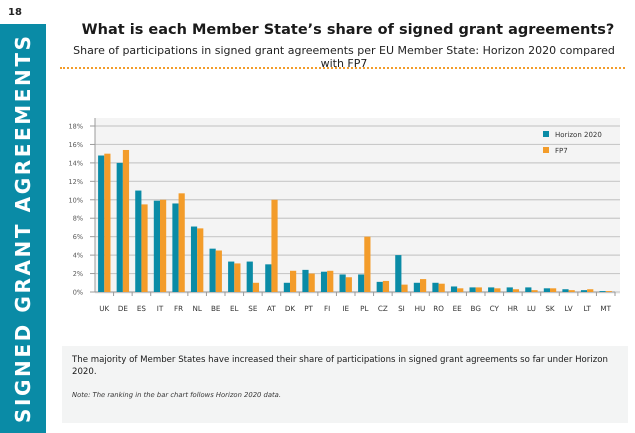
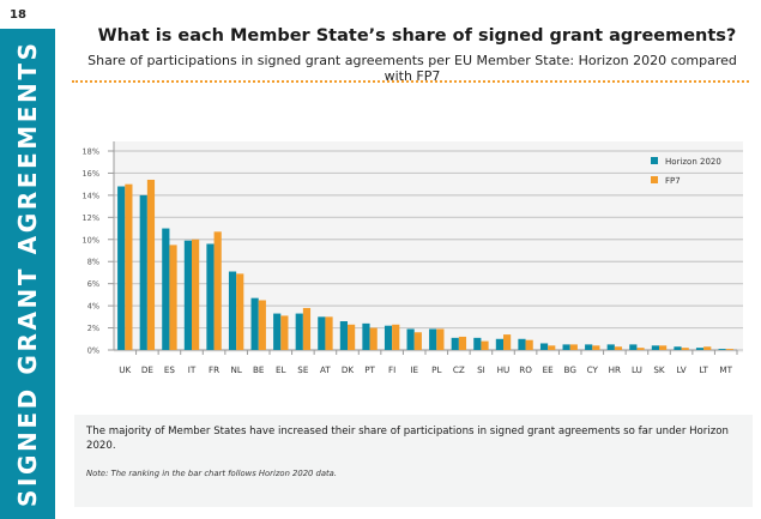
FP7/SE: 1% -> 4%
FP7/AT: 10% -> 3%
Horizon 2020/DK: 1% -> 3%
FP7/PL: 6% -> 2%
Horizon 2020/SI: 4% -> 1%
